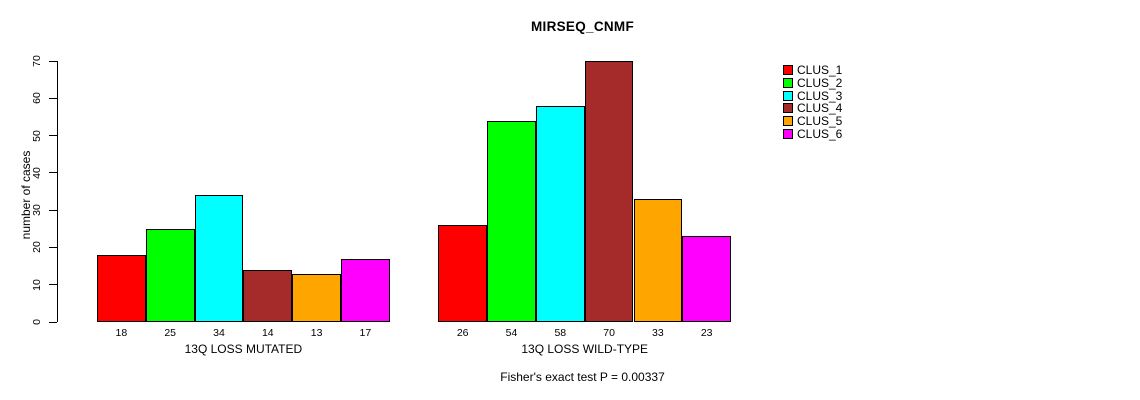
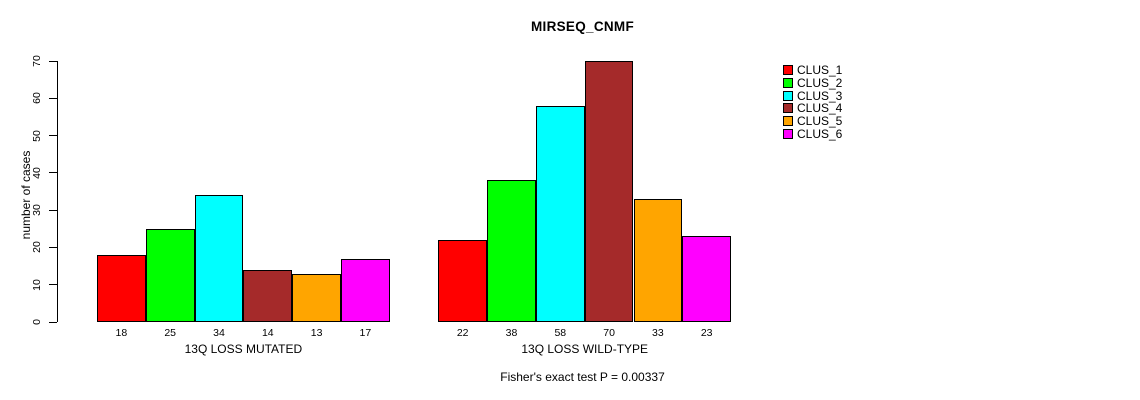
CLUS_1/13Q LOSS WILD-TYPE: 26 -> 22
CLUS_2/13Q LOSS WILD-TYPE: 54 -> 38
